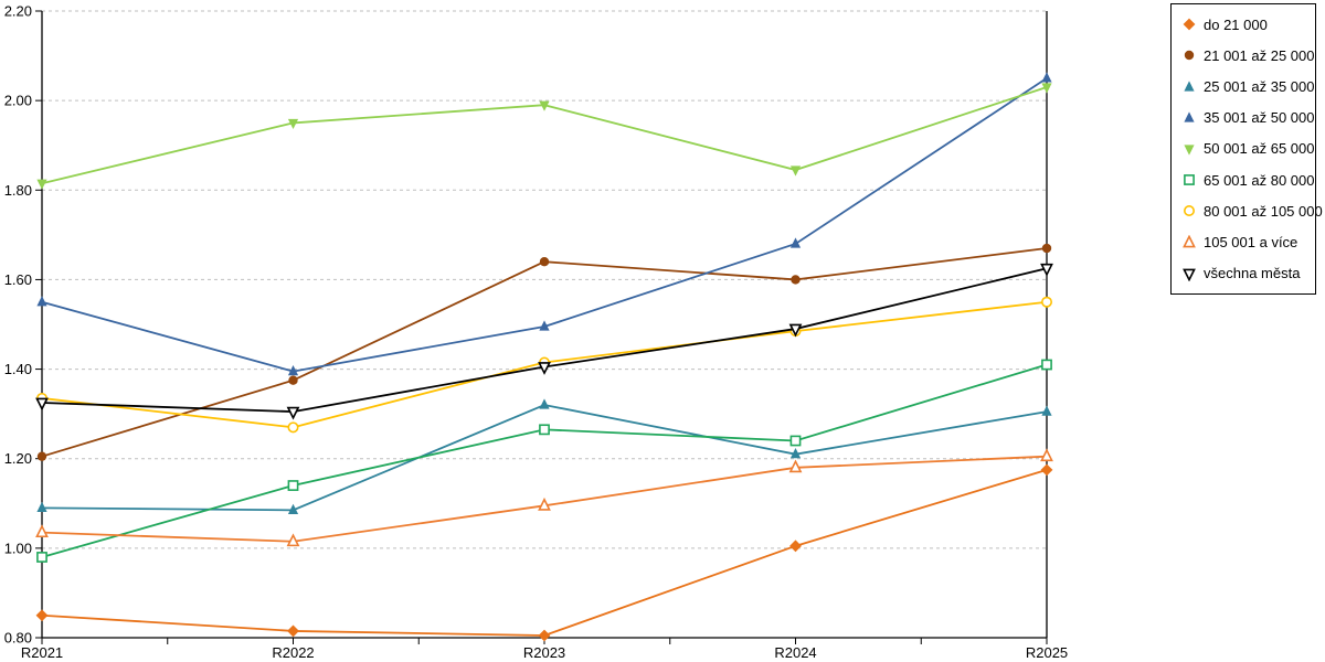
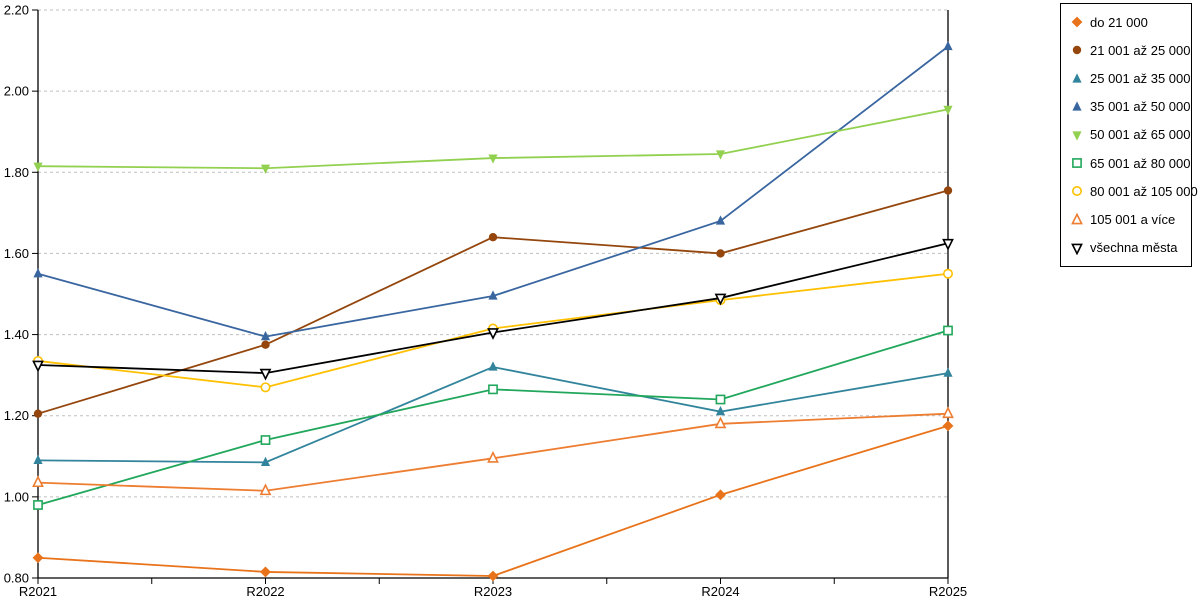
50 001 až 65 000/R2022: 1.95 -> 1.81
50 001 až 65 000/R2023: 1.99 -> 1.83
21 001 až 25 000/R2025: 1.67 -> 1.75
35 001 až 50 000/R2025: 2.05 -> 2.11
50 001 až 65 000/R2025: 2.03 -> 1.96
